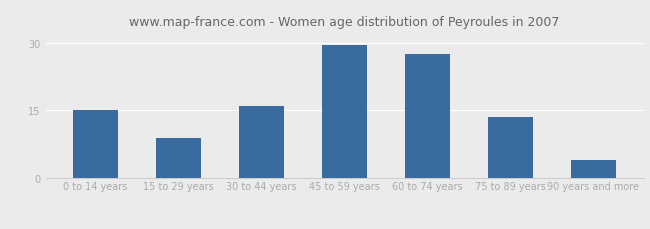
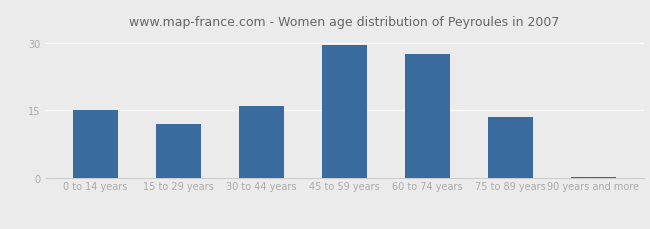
15 to 29 years: 9.0 -> 12.0
90 years and more: 4.0 -> 0.3
